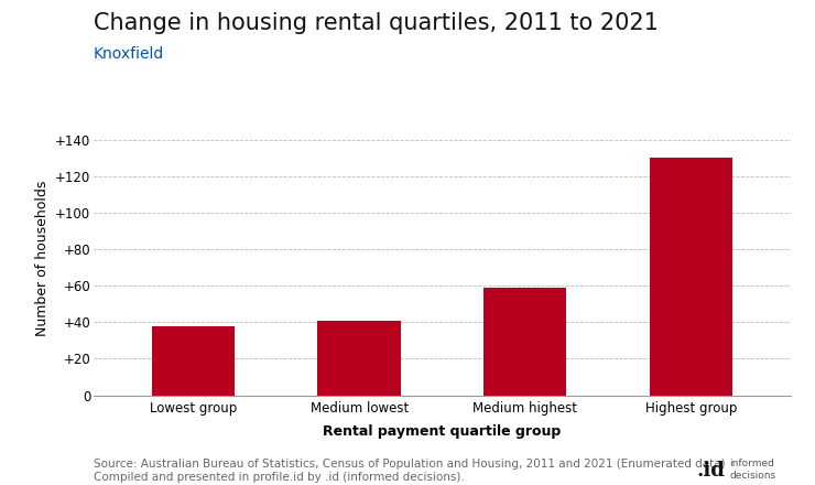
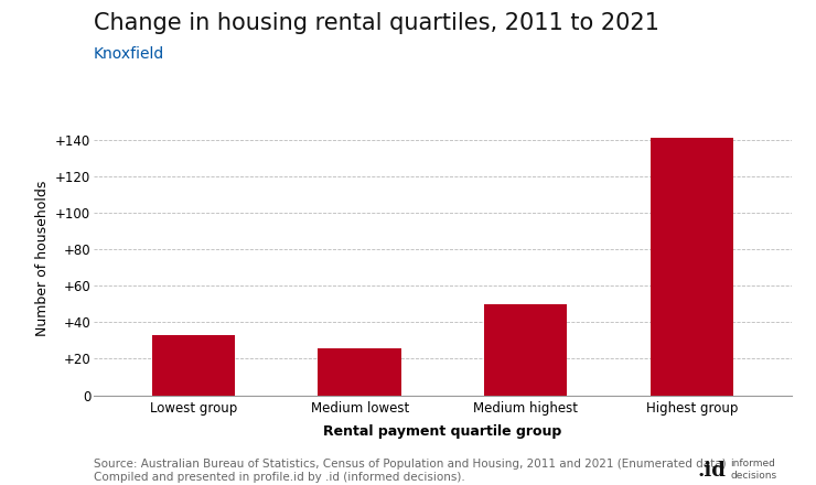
Lowest group: 38 -> 33
Medium lowest: 41 -> 26
Medium highest: 59 -> 50
Highest group: 130 -> 141
